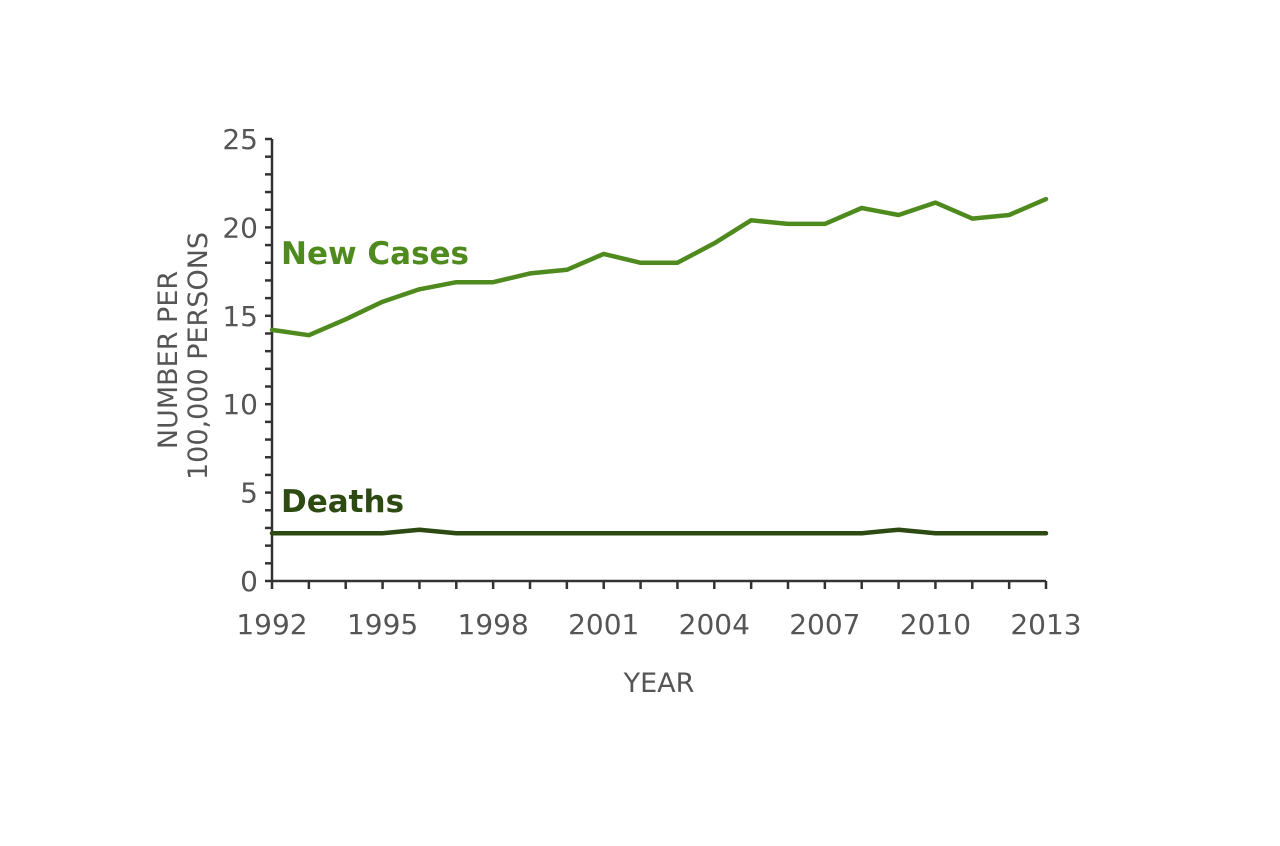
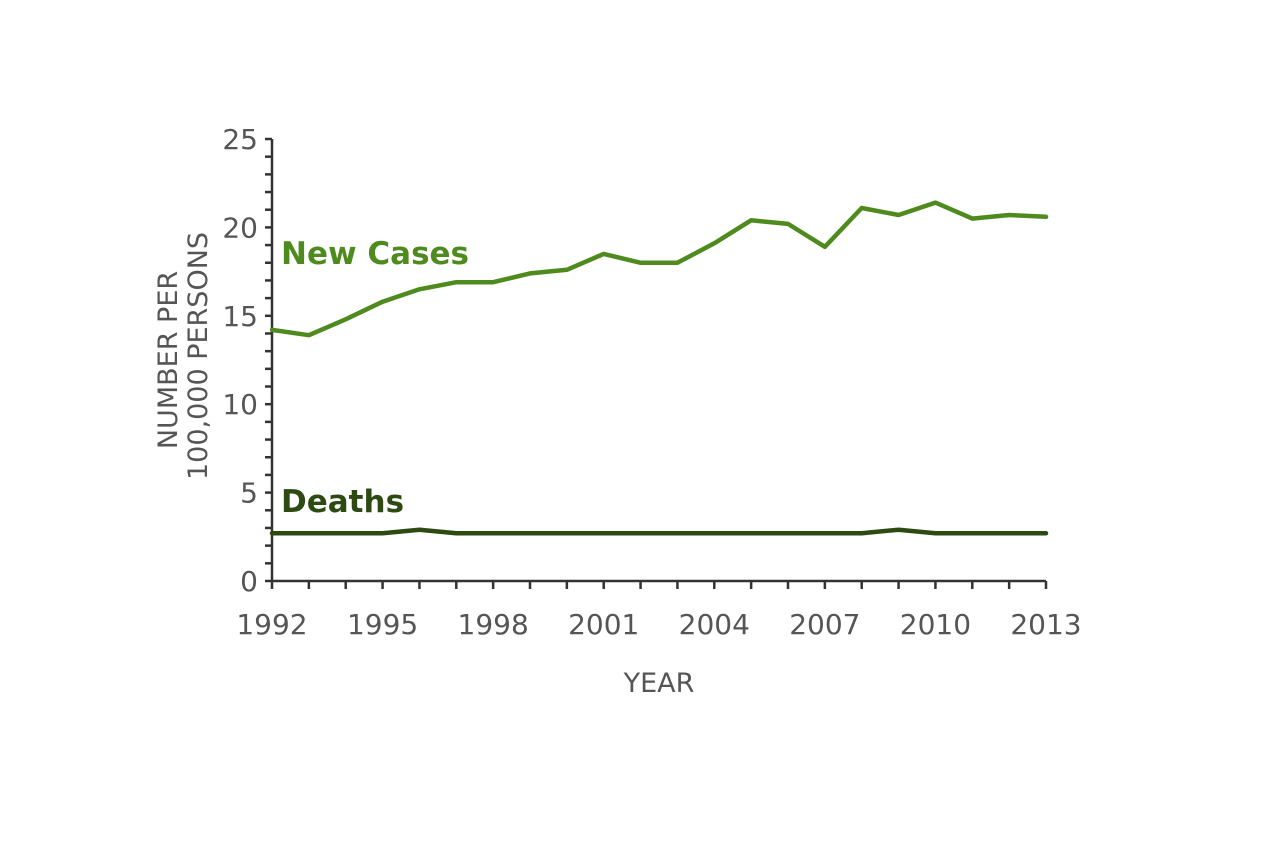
New Cases/2007: 20.2 -> 18.9
New Cases/2013: 21.6 -> 20.6
